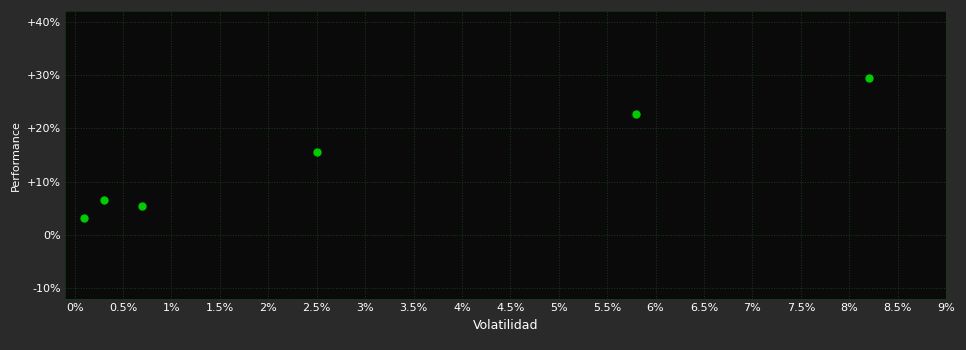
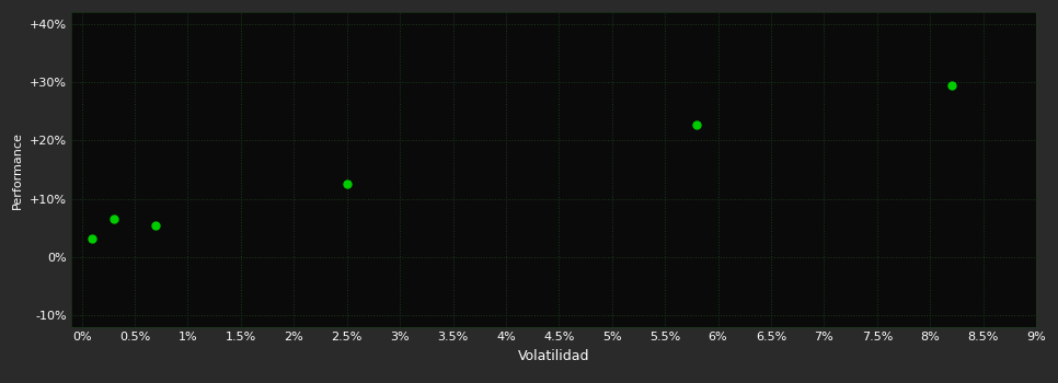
2.5%: 15.5% -> 12.6%
